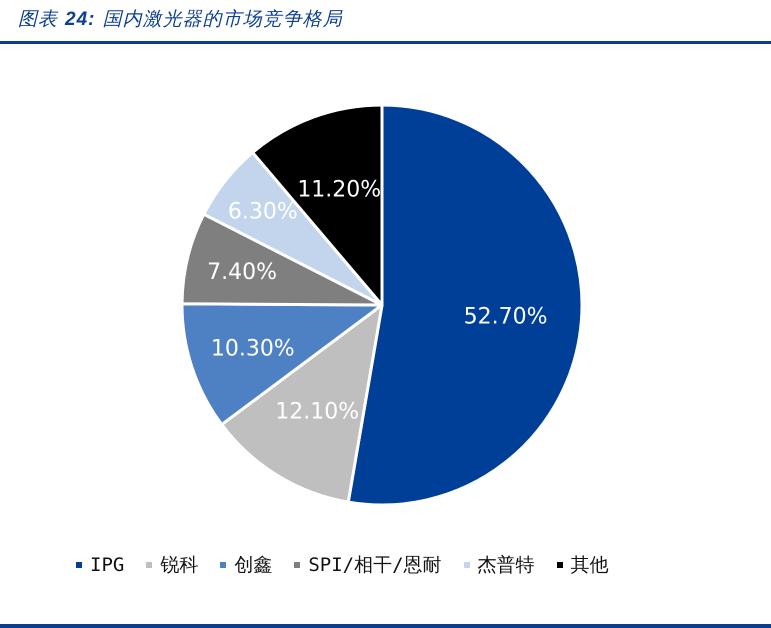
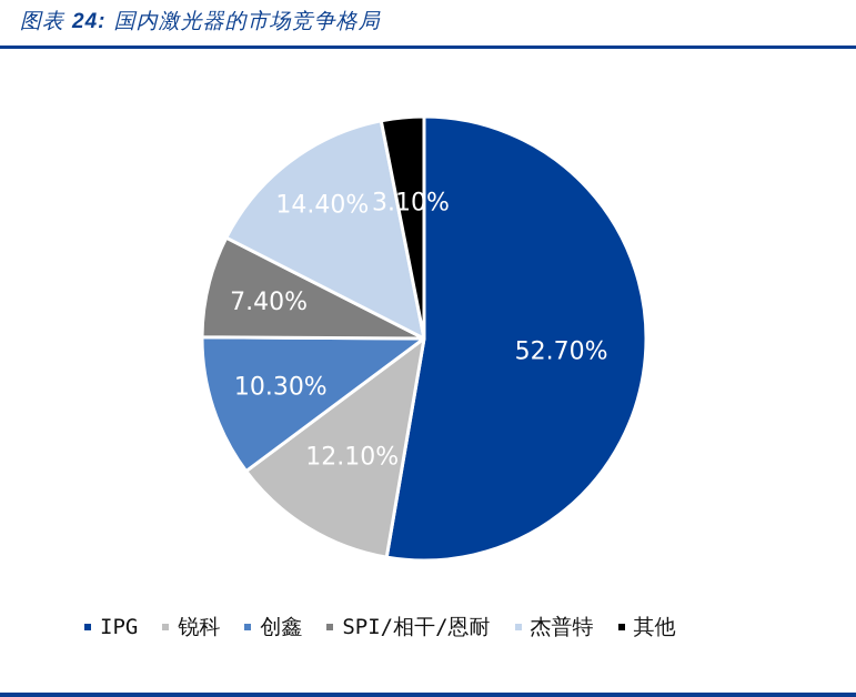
杰普特: 6.30% -> 14.40%
其他: 11.20% -> 3.10%
